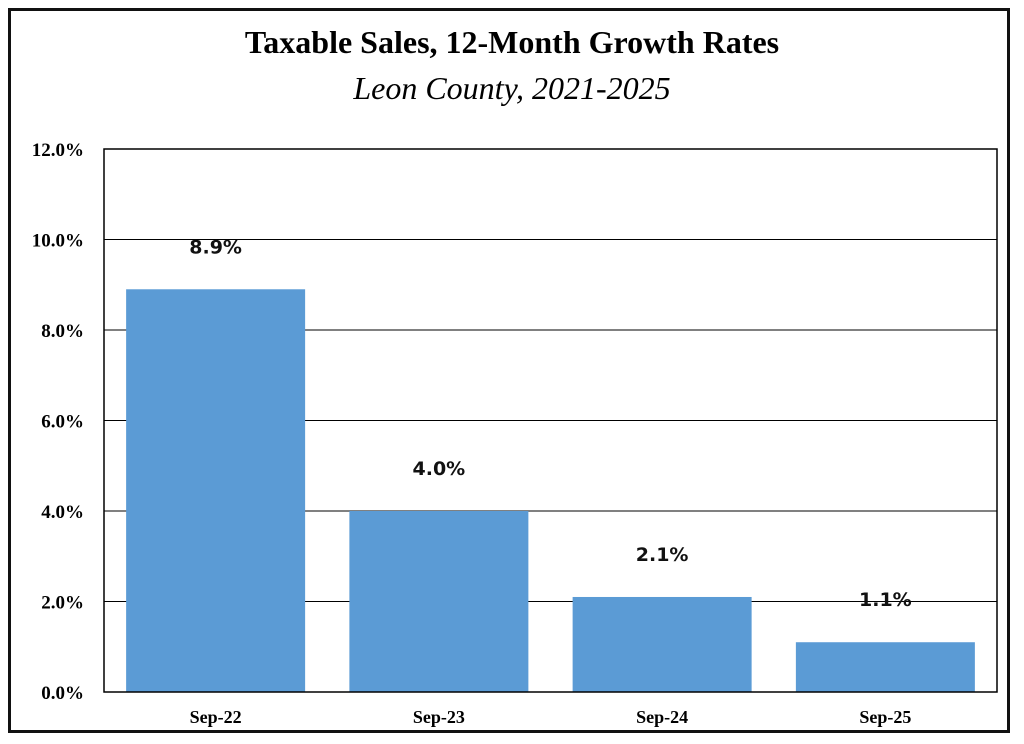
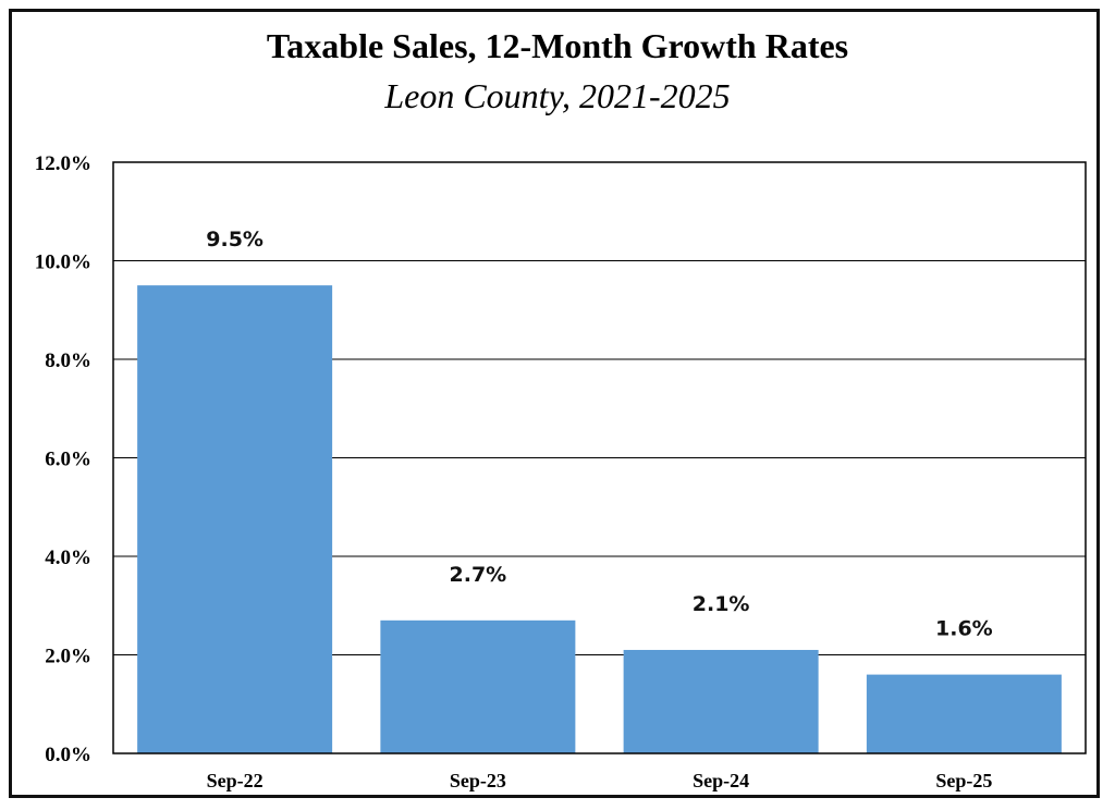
Sep-22: 8.9% -> 9.5%
Sep-23: 4.0% -> 2.7%
Sep-25: 1.1% -> 1.6%
